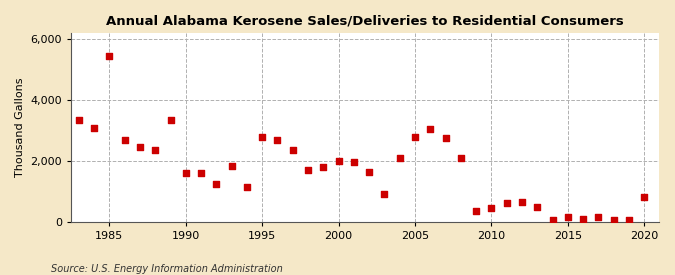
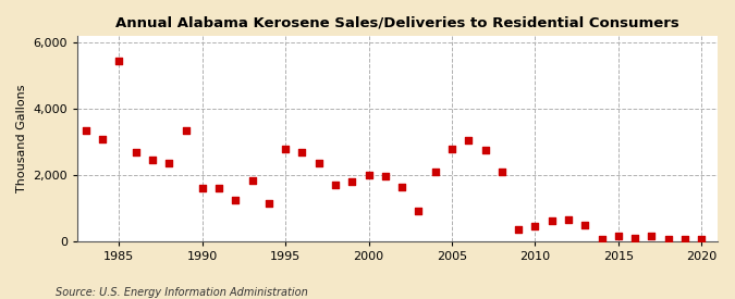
2020: 800 -> 50
